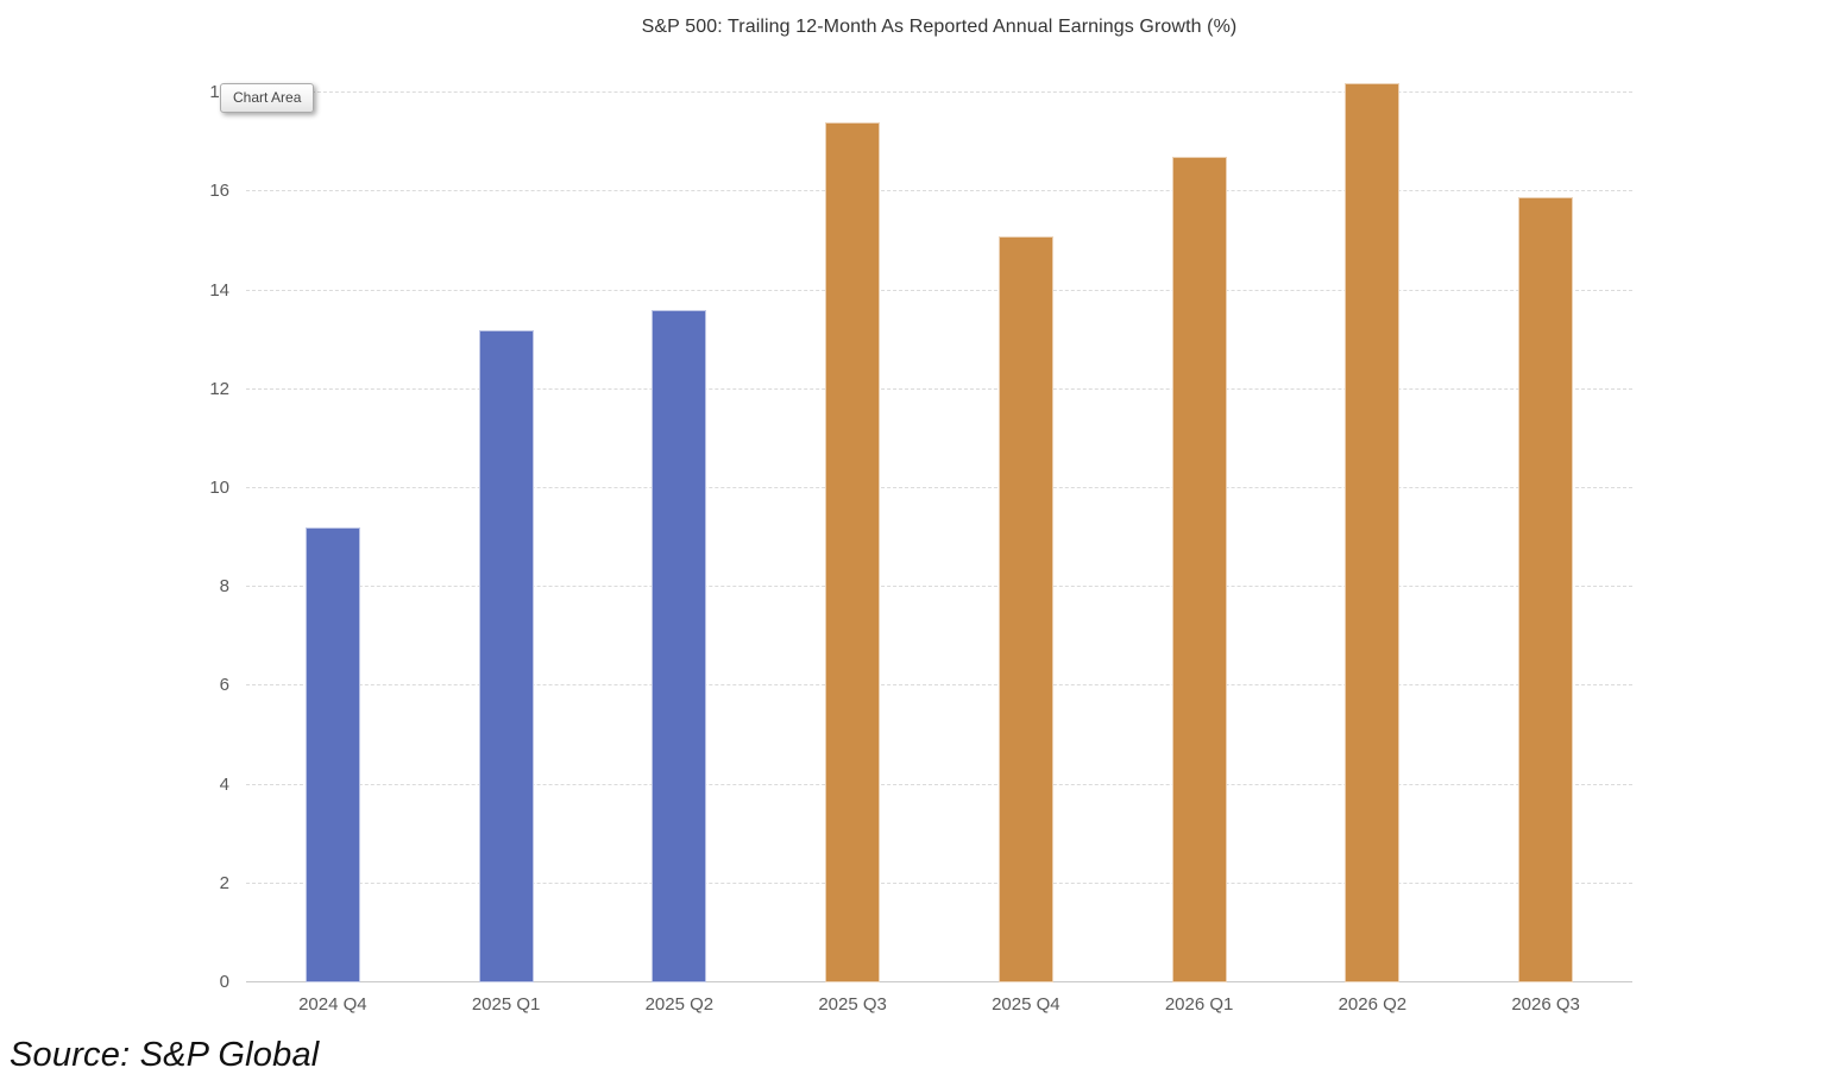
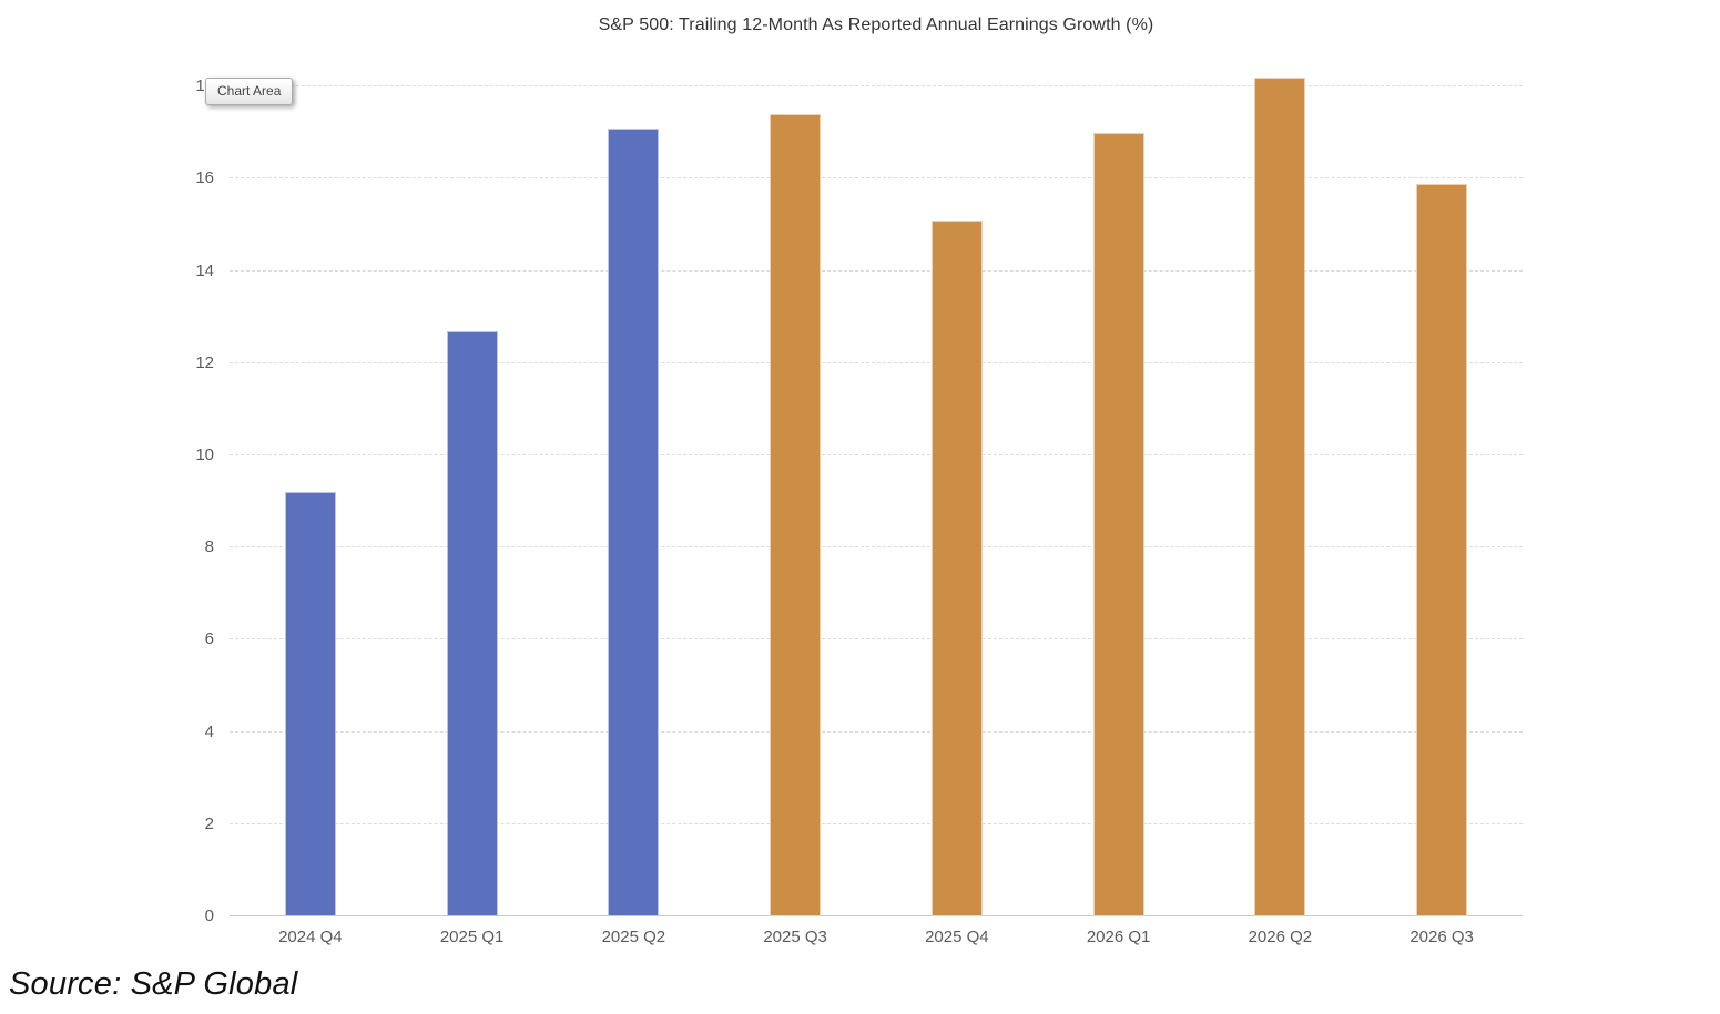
2025 Q1: 13.2 -> 12.7
2025 Q2: 13.6 -> 17.1
2026 Q1: 16.7 -> 17.0
